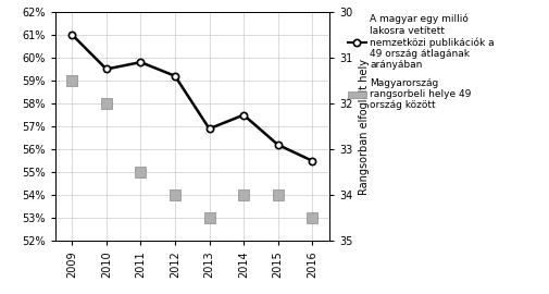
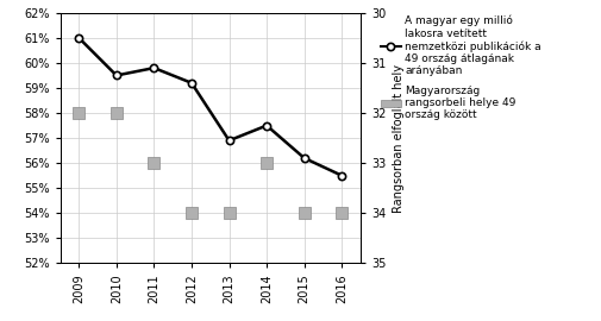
Magyarország rangsorbeli helye 49 ország között/2009: 59% -> 58%
Magyarország rangsorbeli helye 49 ország között/2011: 55% -> 56%
Magyarország rangsorbeli helye 49 ország között/2013: 53% -> 54%
Magyarország rangsorbeli helye 49 ország között/2014: 54% -> 56%
Magyarország rangsorbeli helye 49 ország között/2016: 53% -> 54%
